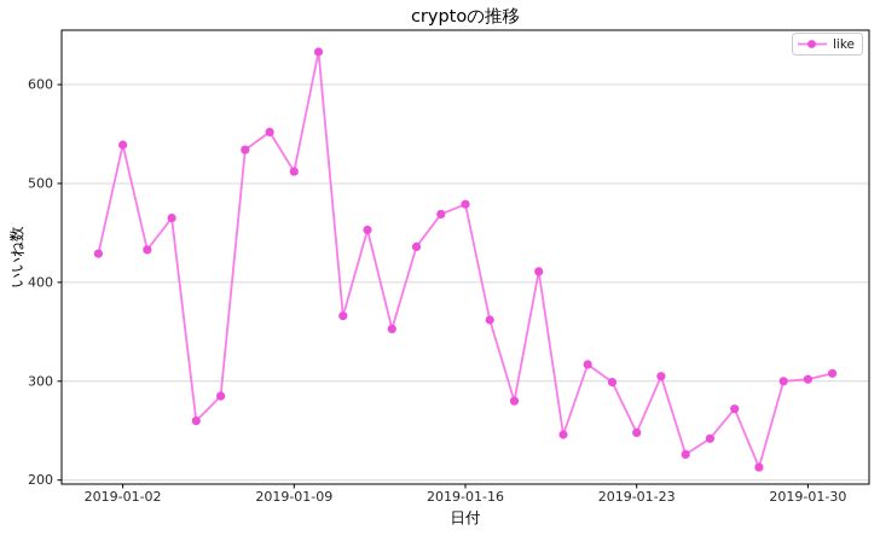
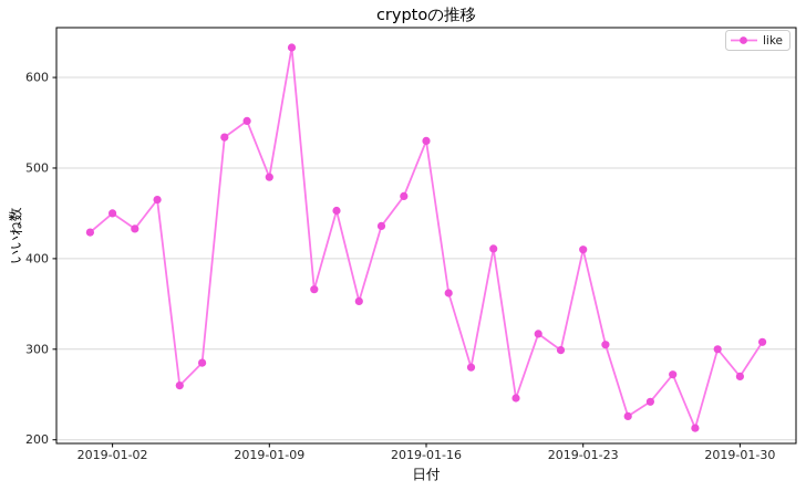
2019-01-02: 540 -> 450
2019-01-09: 510 -> 490
2019-01-16: 480 -> 530
2019-01-23: 250 -> 410
2019-01-30: 300 -> 270
